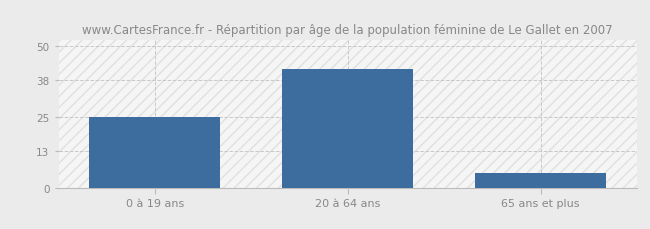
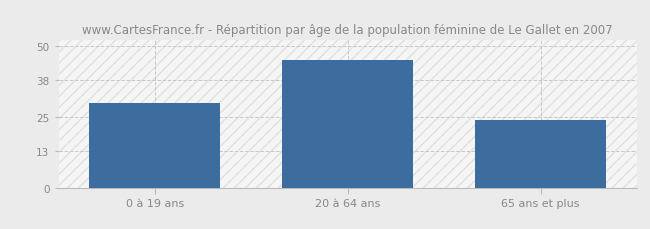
0 à 19 ans: 25 -> 30
20 à 64 ans: 42 -> 45
65 ans et plus: 5 -> 24
